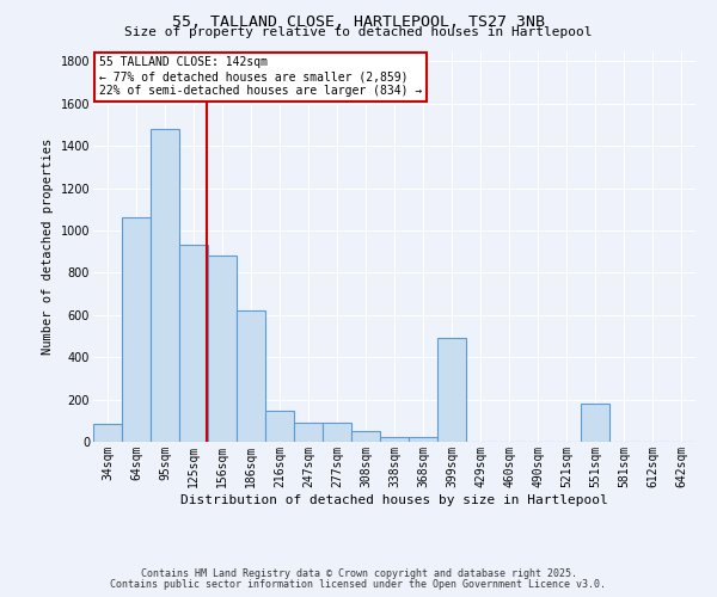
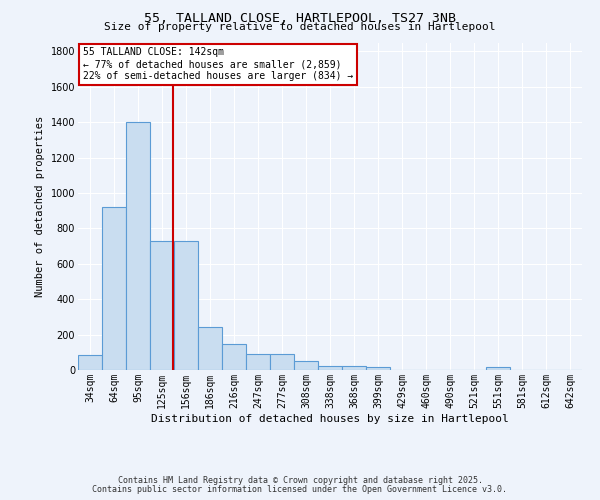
64sqm: 1060 -> 920
95sqm: 1480 -> 1400
125sqm: 930 -> 730
156sqm: 880 -> 730
186sqm: 620 -> 240
399sqm: 490 -> 20
551sqm: 180 -> 20
